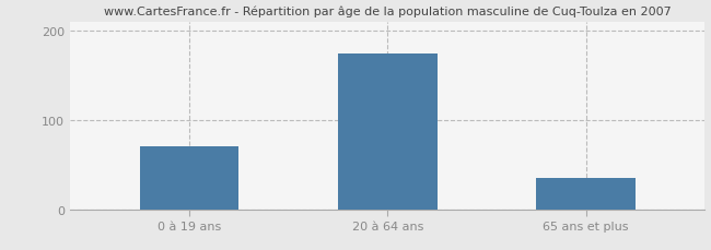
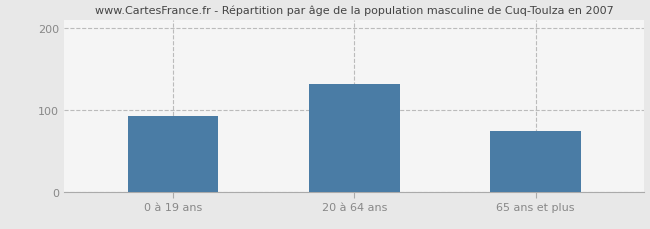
0 à 19 ans: 70 -> 92
20 à 64 ans: 175 -> 132
65 ans et plus: 35 -> 74
